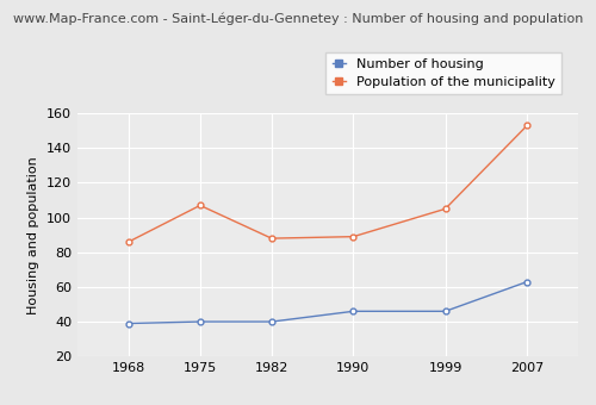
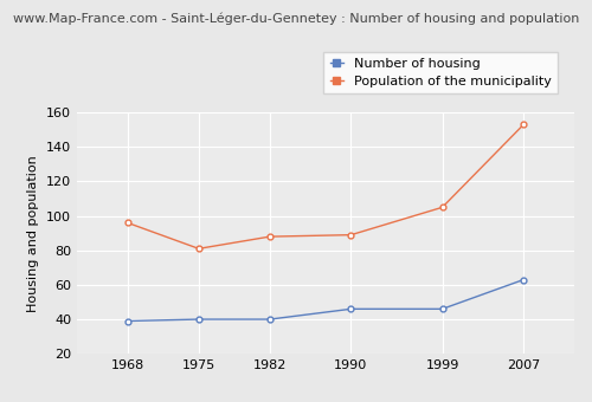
Population of the municipality/1968: 86 -> 96
Population of the municipality/1975: 107 -> 81
